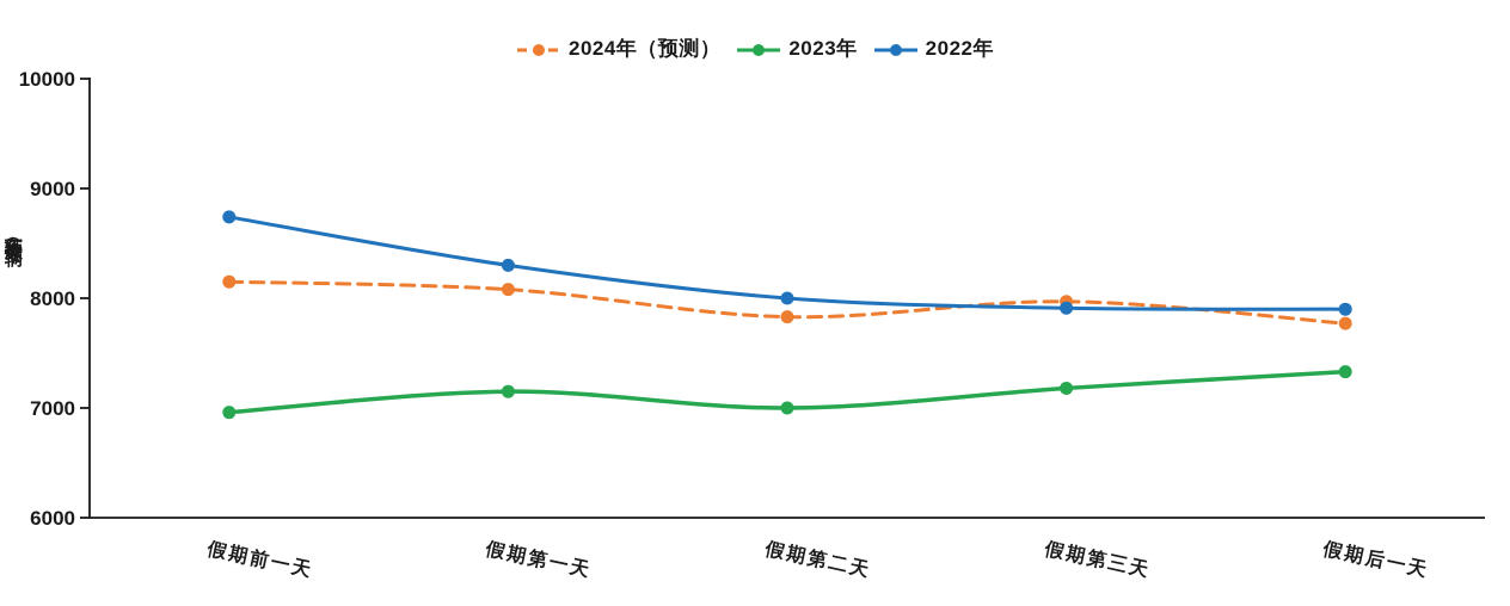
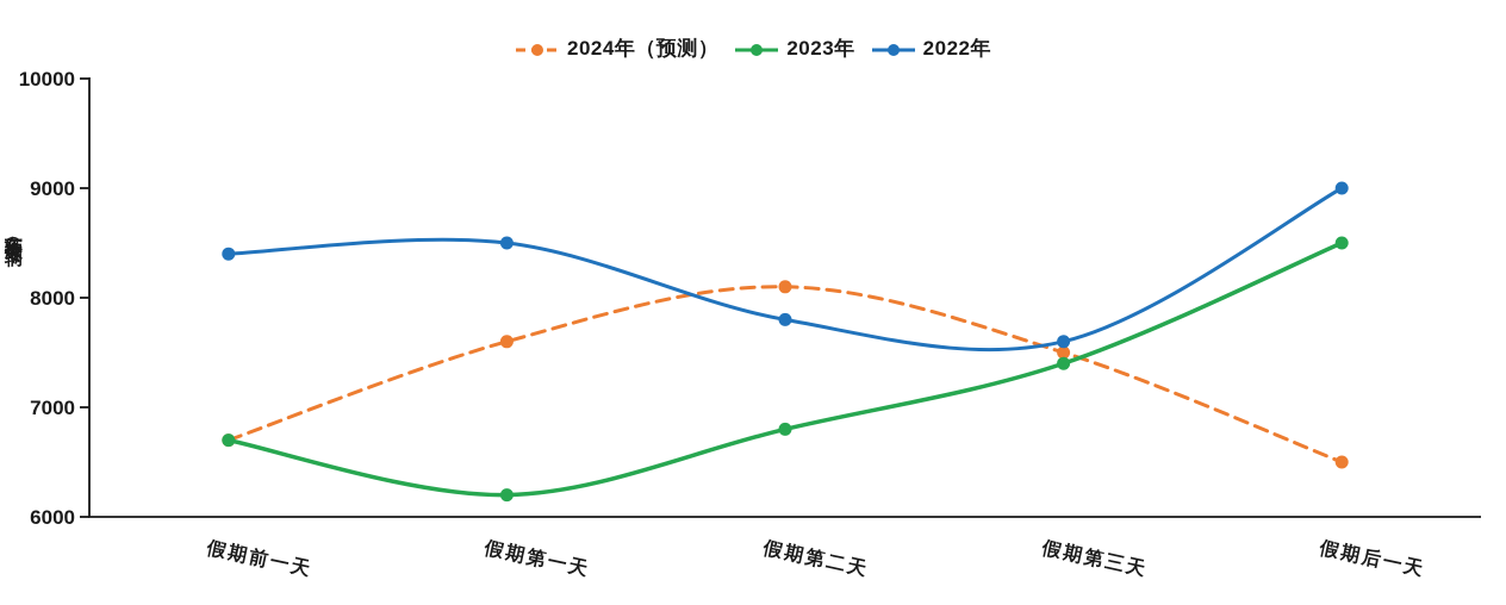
2024年（预测）/假期前一天: 8200 -> 6700
2023年/假期前一天: 7000 -> 6700
2022年/假期前一天: 8700 -> 8400
2024年（预测）/假期第一天: 8100 -> 7600
2023年/假期第一天: 7200 -> 6200
2022年/假期第一天: 8300 -> 8500
2024年（预测）/假期第二天: 7800 -> 8100
2023年/假期第二天: 7000 -> 6800
2022年/假期第二天: 8000 -> 7800
2024年（预测）/假期第三天: 8000 -> 7500
2023年/假期第三天: 7200 -> 7400
2022年/假期第三天: 7900 -> 7600
2024年（预测）/假期后一天: 7800 -> 6500
2023年/假期后一天: 7300 -> 8500
2022年/假期后一天: 7900 -> 9000
